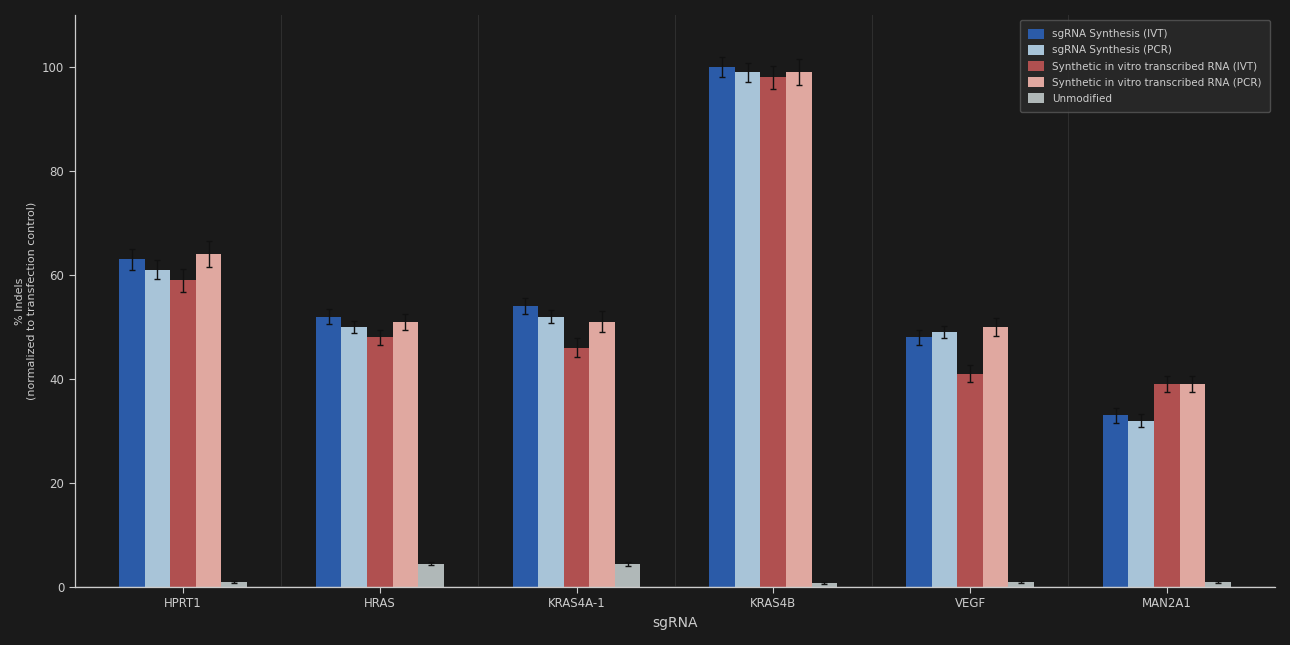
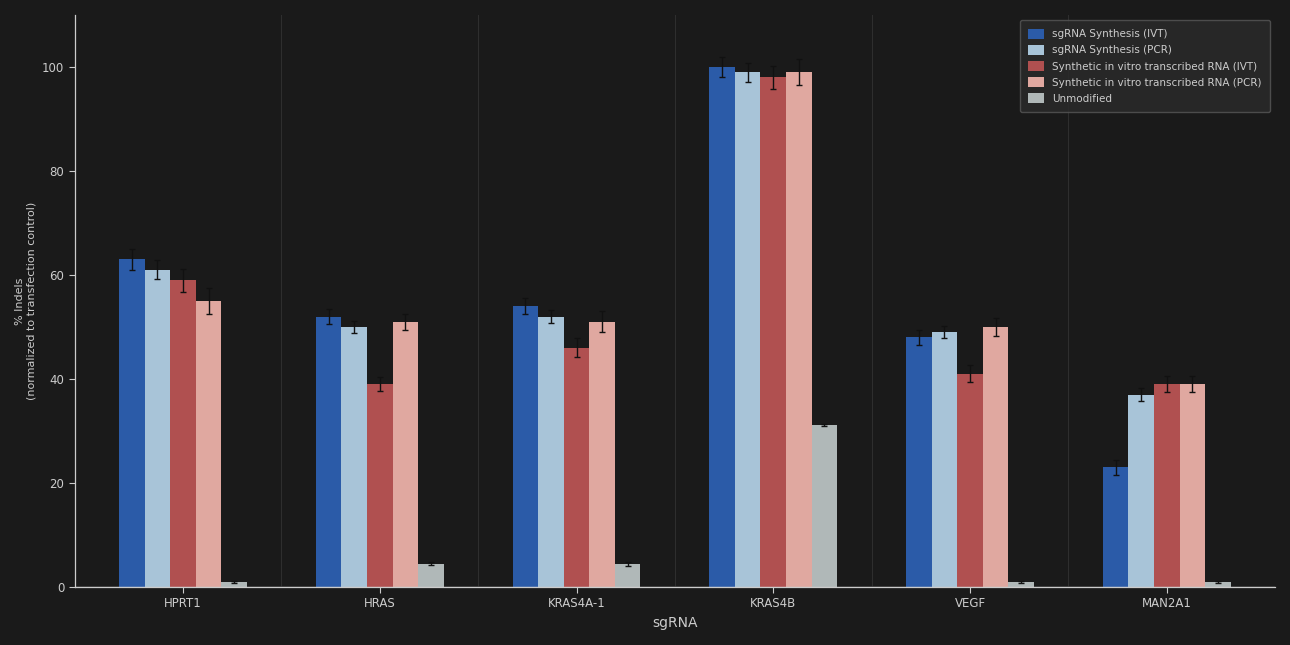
Synthetic in vitro transcribed RNA (PCR)/HPRT1: 64 -> 55
Synthetic in vitro transcribed RNA (IVT)/HRAS: 48 -> 39
Unmodified/KRAS4B: 0.8 -> 31.2
sgRNA Synthesis (IVT)/MAN2A1: 33 -> 23
sgRNA Synthesis (PCR)/MAN2A1: 32 -> 37
